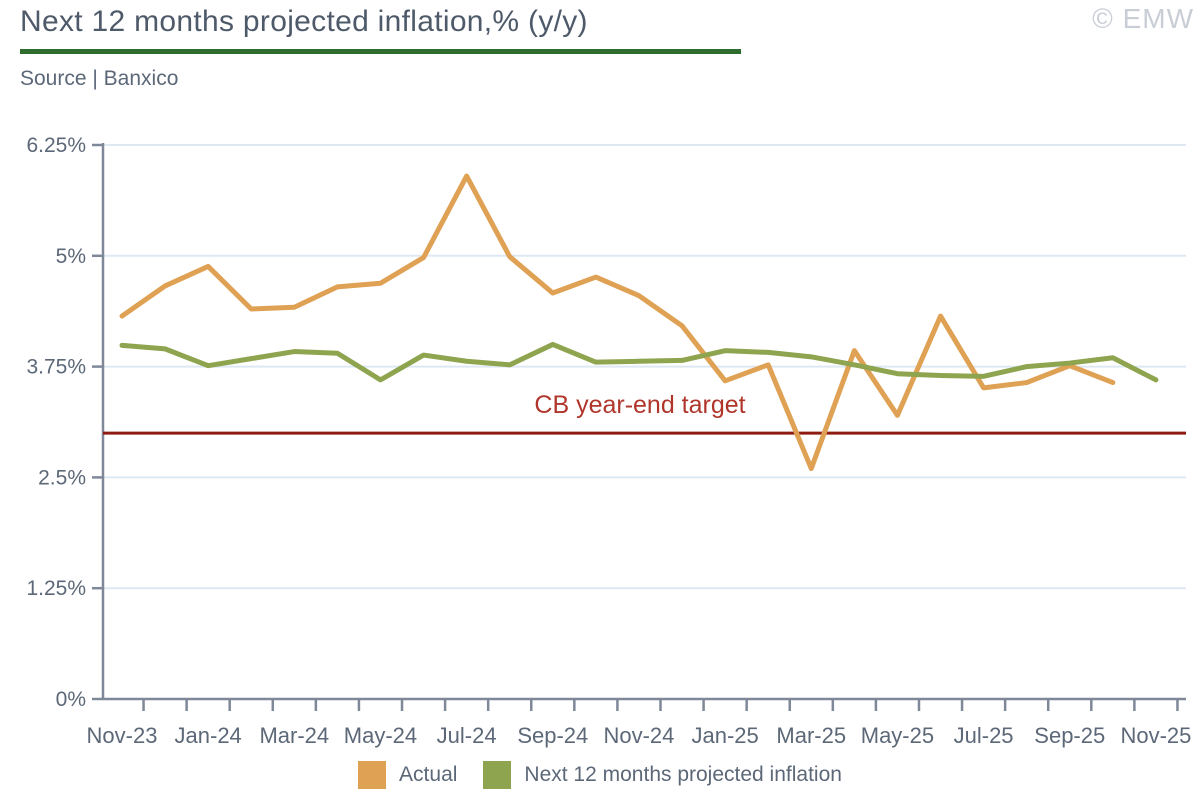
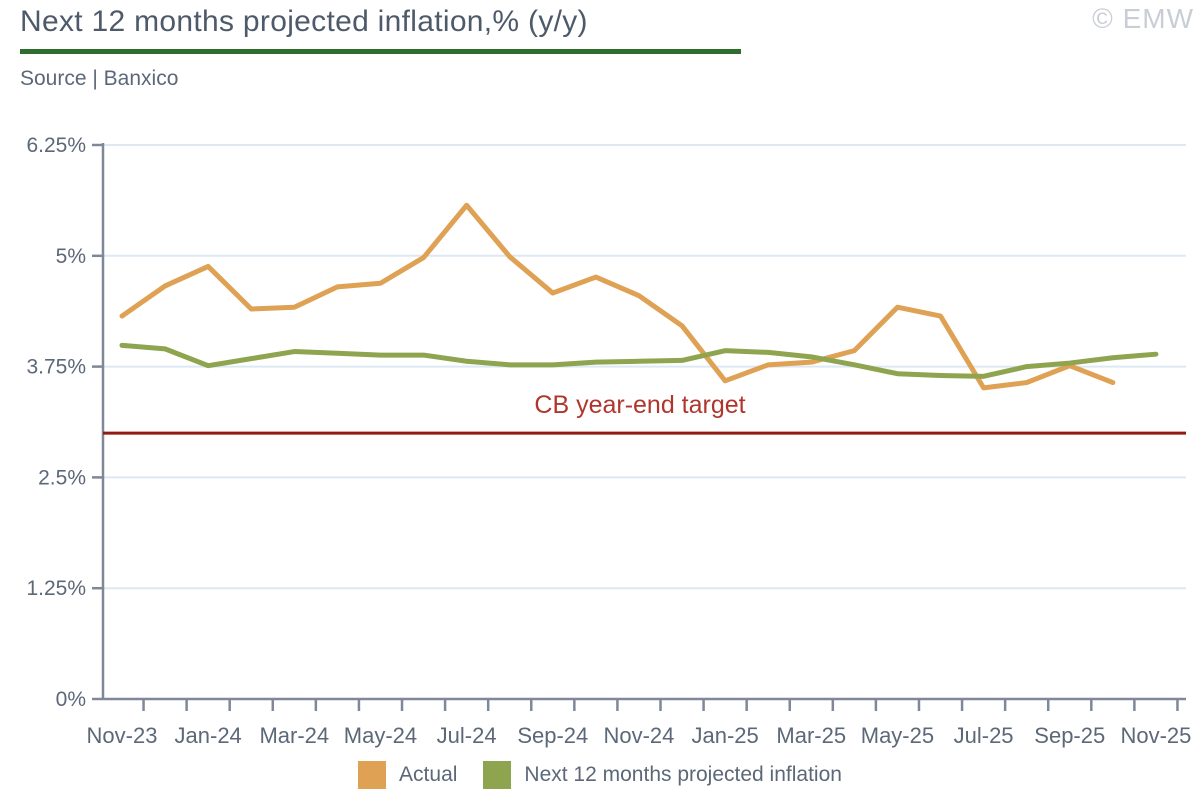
Next 12 months projected inflation/May-24: 3.6% -> 3.9%
Actual/Jul-24: 5.9% -> 5.6%
Next 12 months projected inflation/Sep-24: 4.0% -> 3.8%
Actual/Mar-25: 2.6% -> 3.8%
Actual/May-25: 3.2% -> 4.4%
Next 12 months projected inflation/Nov-25: 3.6% -> 3.9%
